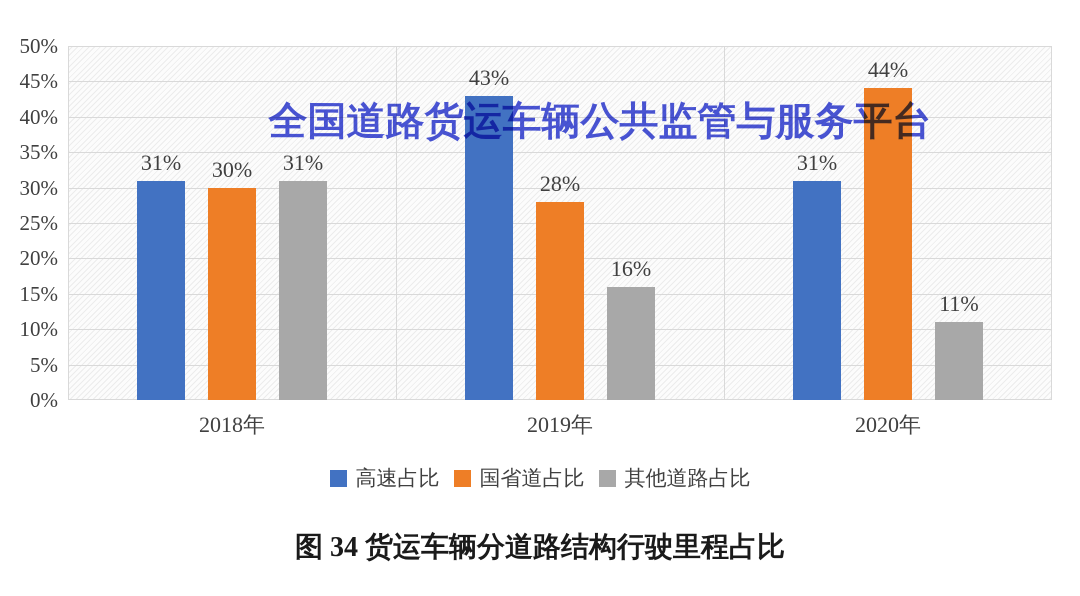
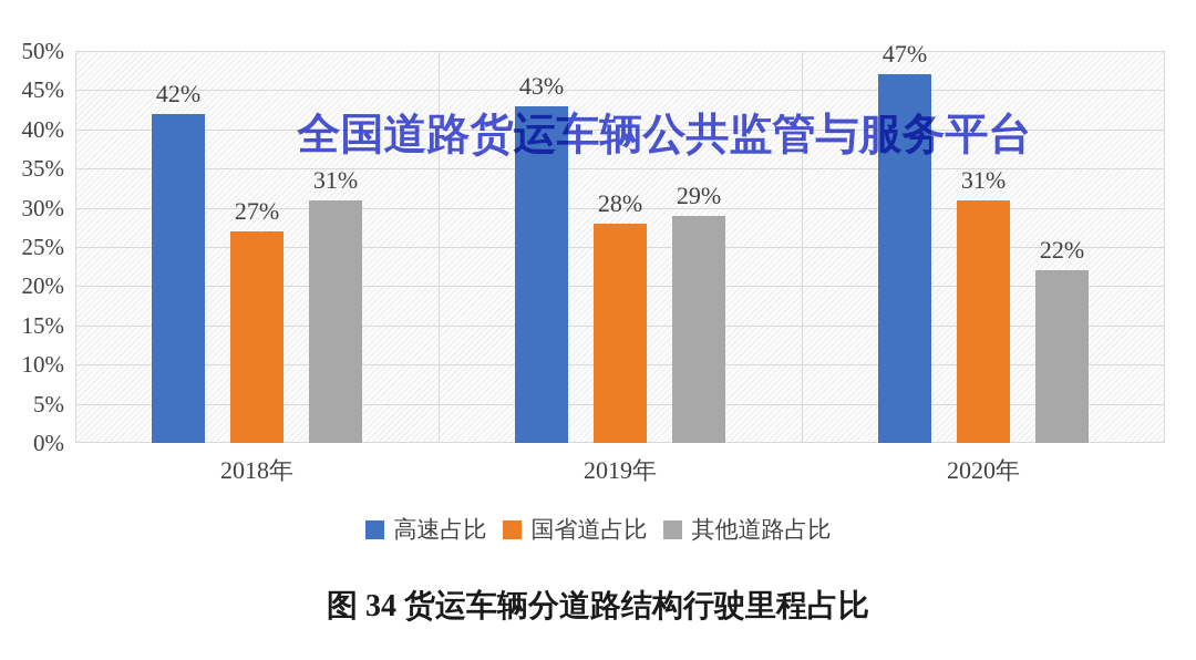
高速占比/2018年: 31% -> 42%
国省道占比/2018年: 30% -> 27%
其他道路占比/2019年: 16% -> 29%
高速占比/2020年: 31% -> 47%
国省道占比/2020年: 44% -> 31%
其他道路占比/2020年: 11% -> 22%
